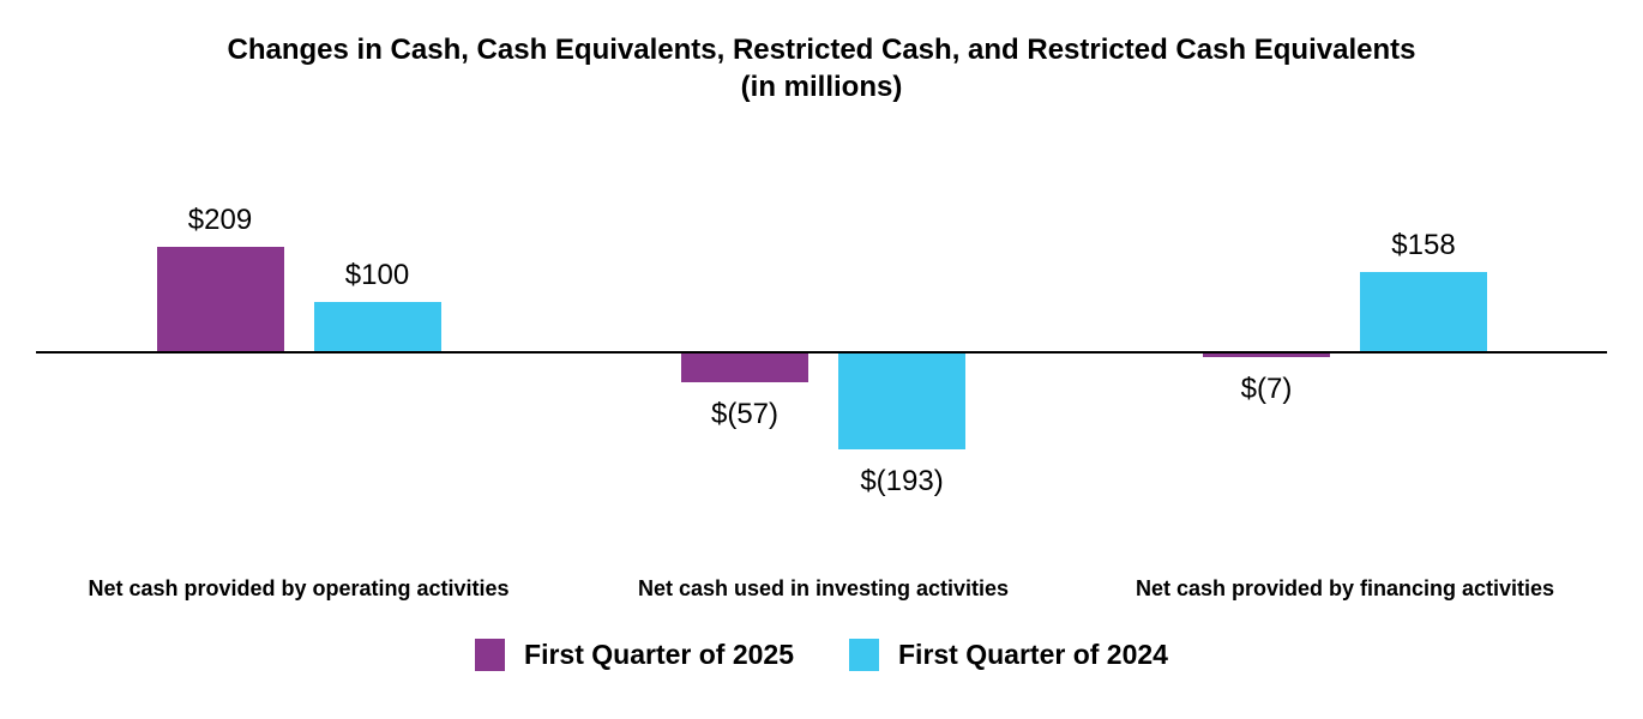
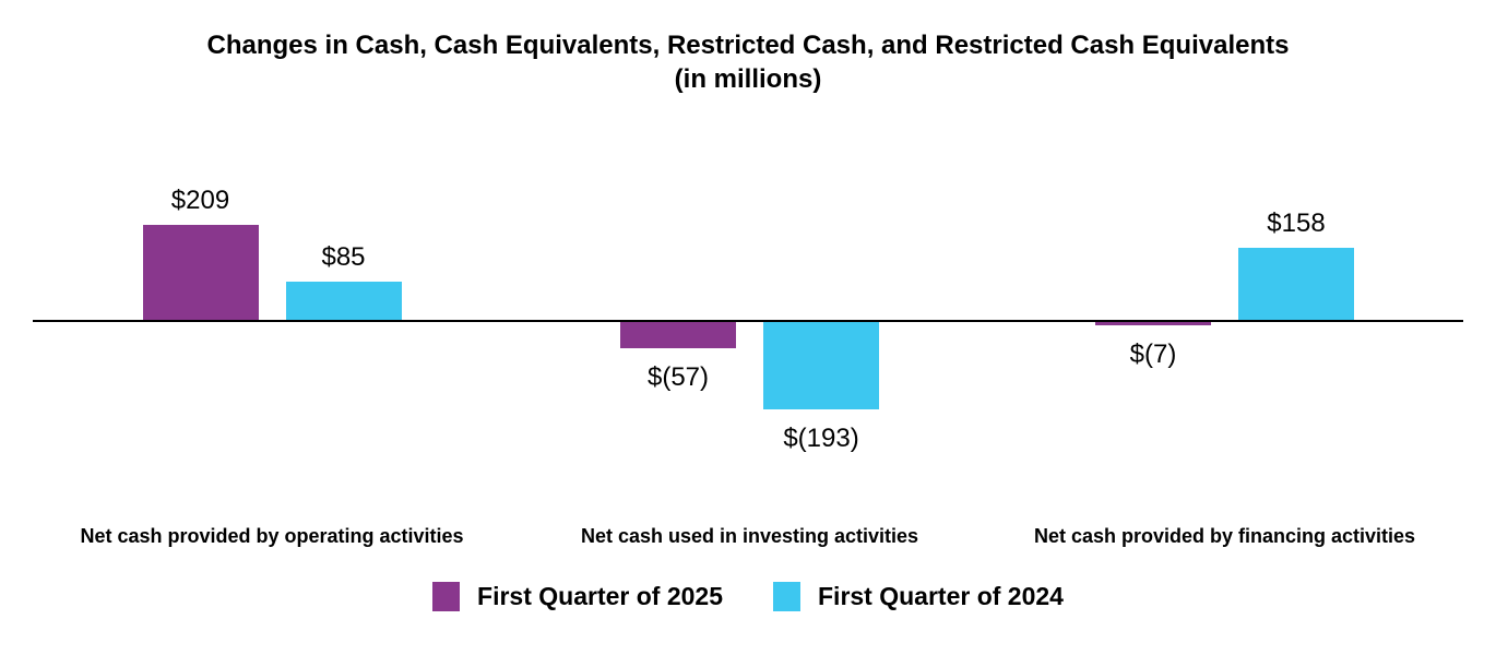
First Quarter of 2024/Net cash provided by operating activities: $100 -> $85
